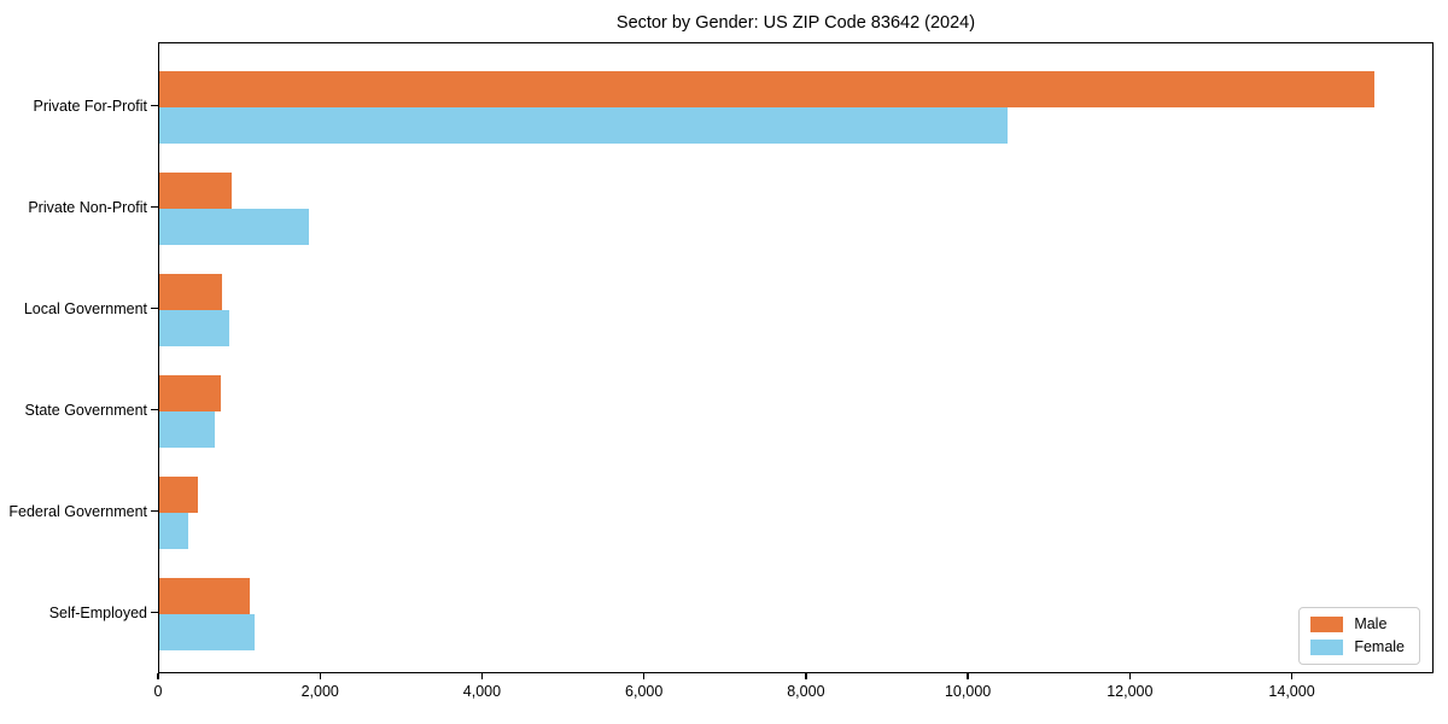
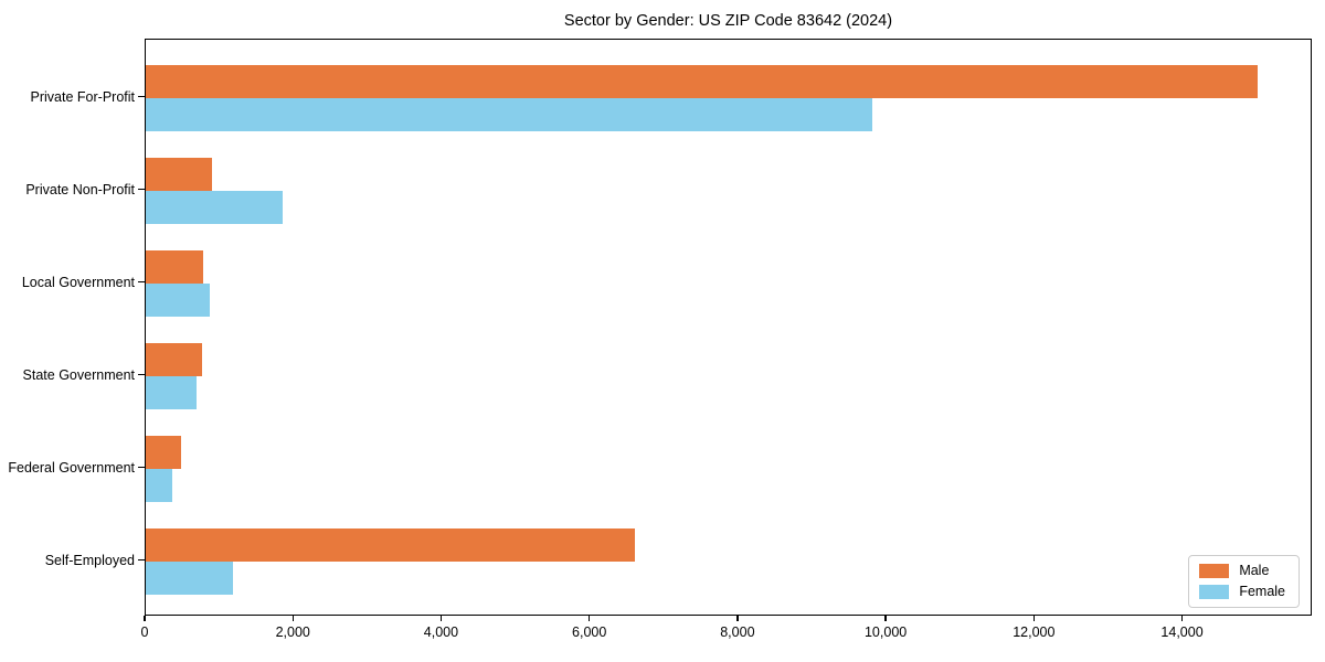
Female/Private For-Profit: 10500 -> 9800
Male/Self-Employed: 1100 -> 6600
